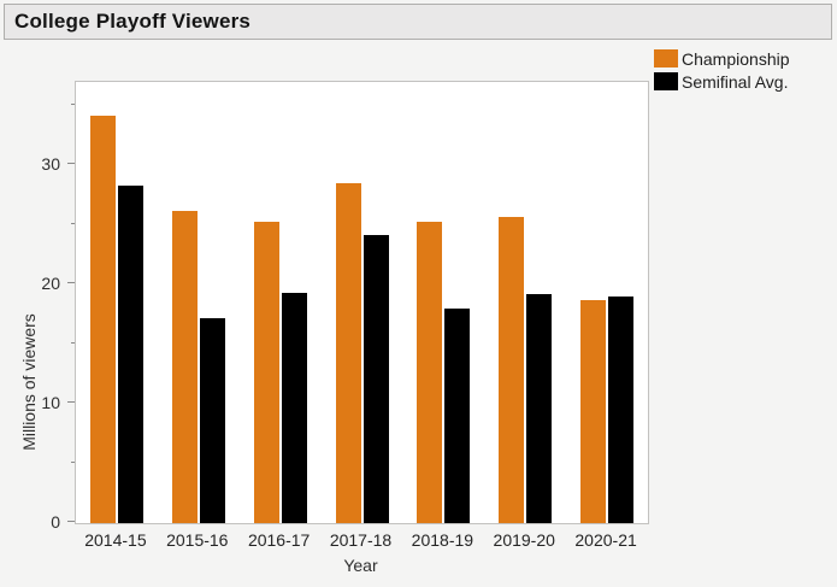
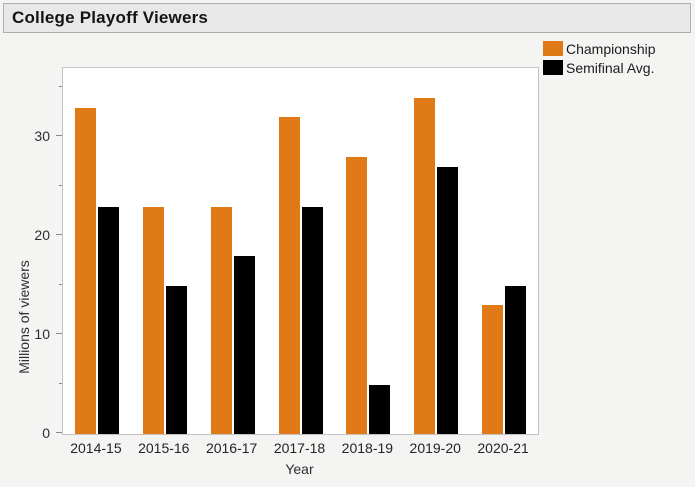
Championship/2014-15: 34 -> 33
Semifinal Avg./2014-15: 28 -> 23
Championship/2015-16: 26 -> 23
Semifinal Avg./2015-16: 17 -> 15
Championship/2016-17: 25 -> 23
Semifinal Avg./2016-17: 19 -> 18
Championship/2017-18: 28 -> 32
Semifinal Avg./2017-18: 24 -> 23
Championship/2018-19: 25 -> 28
Semifinal Avg./2018-19: 18 -> 5
Championship/2019-20: 26 -> 34
Semifinal Avg./2019-20: 19 -> 27
Championship/2020-21: 19 -> 13
Semifinal Avg./2020-21: 19 -> 15
